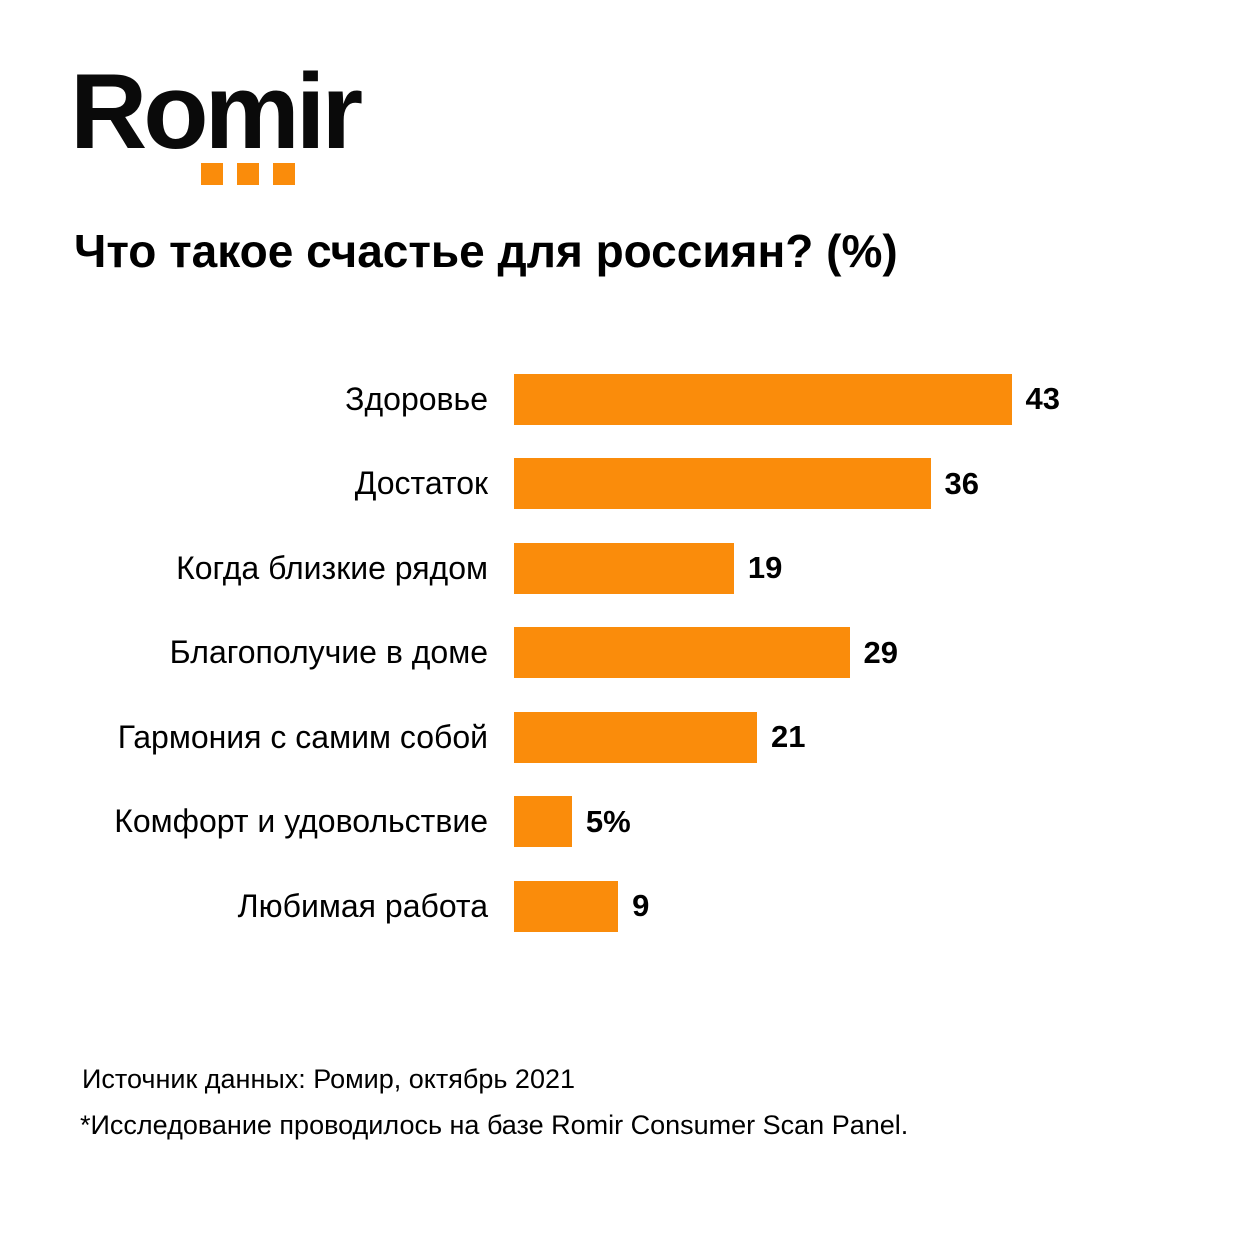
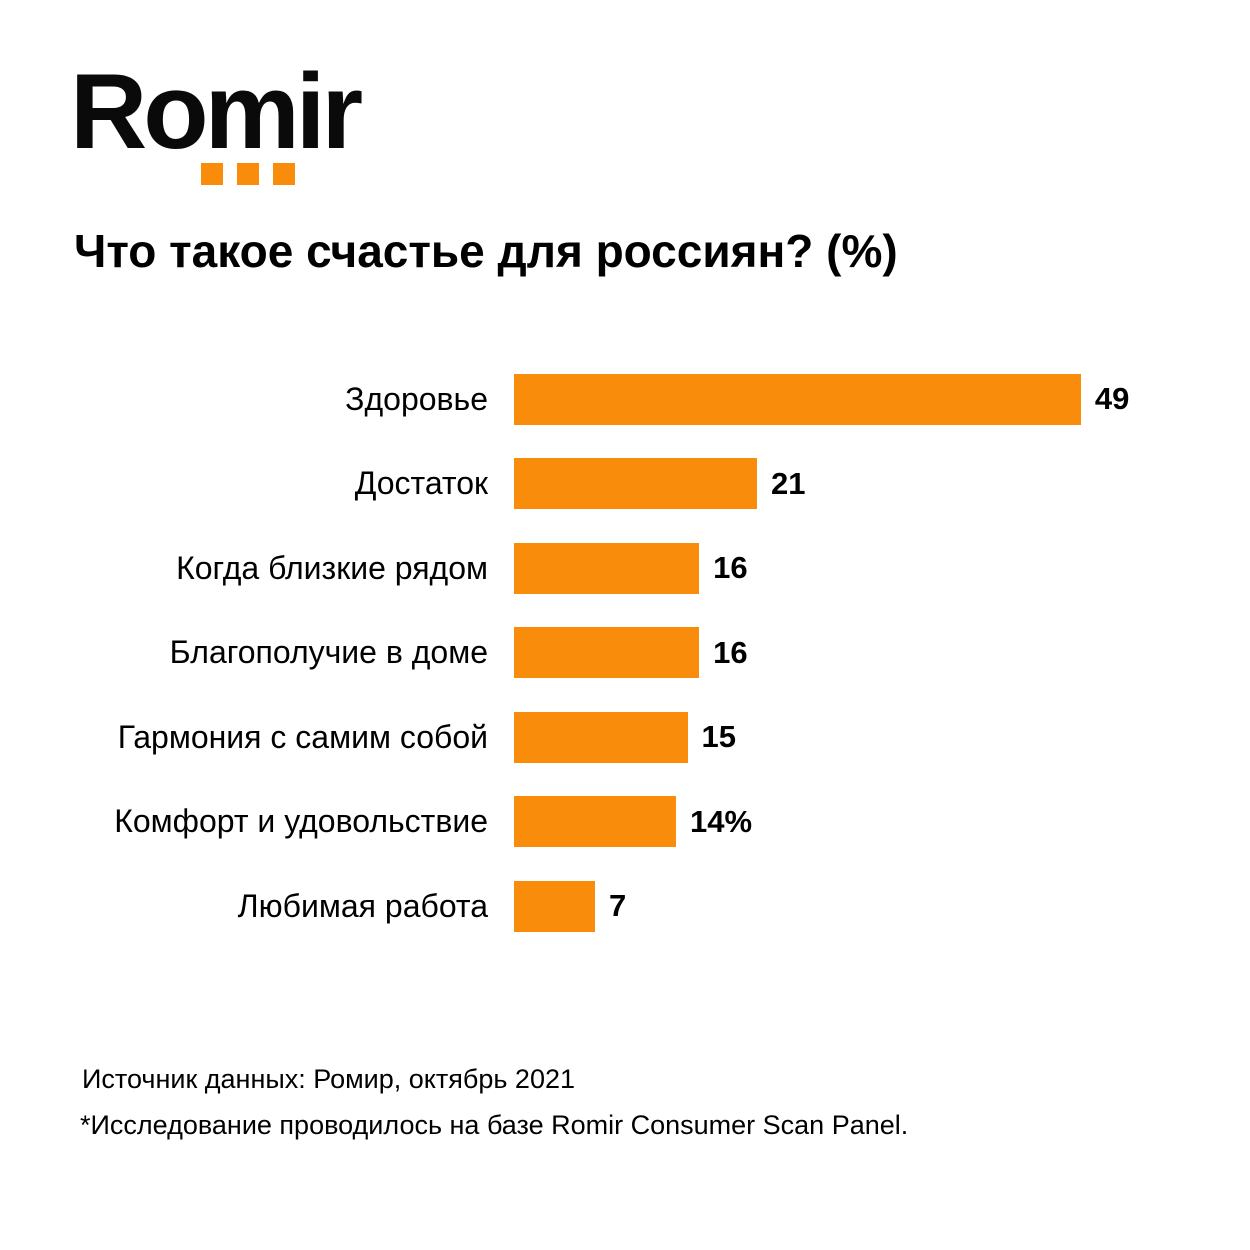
Здоровье: 43 -> 49
Достаток: 36 -> 21
Когда близкие рядом: 19 -> 16
Благополучие в доме: 29 -> 16
Гармония с самим собой: 21 -> 15
Комфорт и удовольствие: 5% -> 14%
Любимая работа: 9 -> 7
